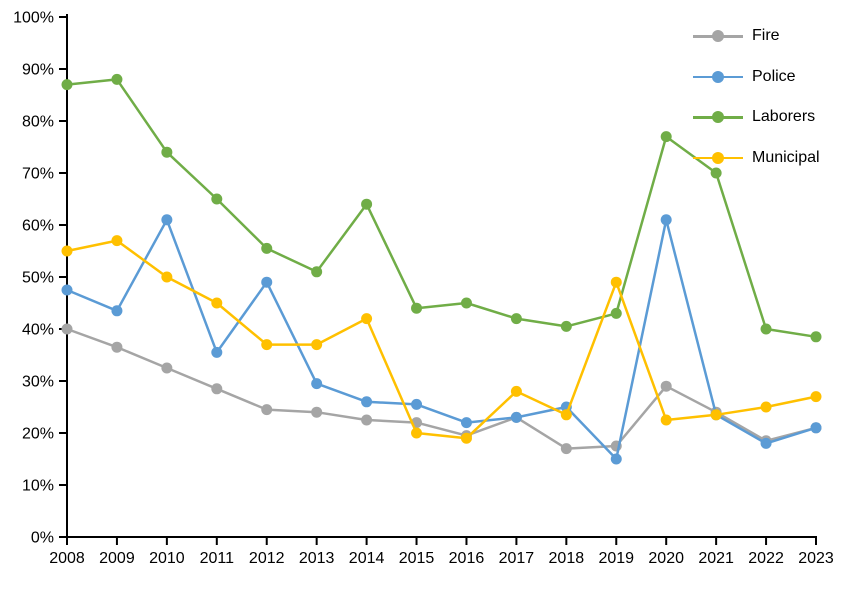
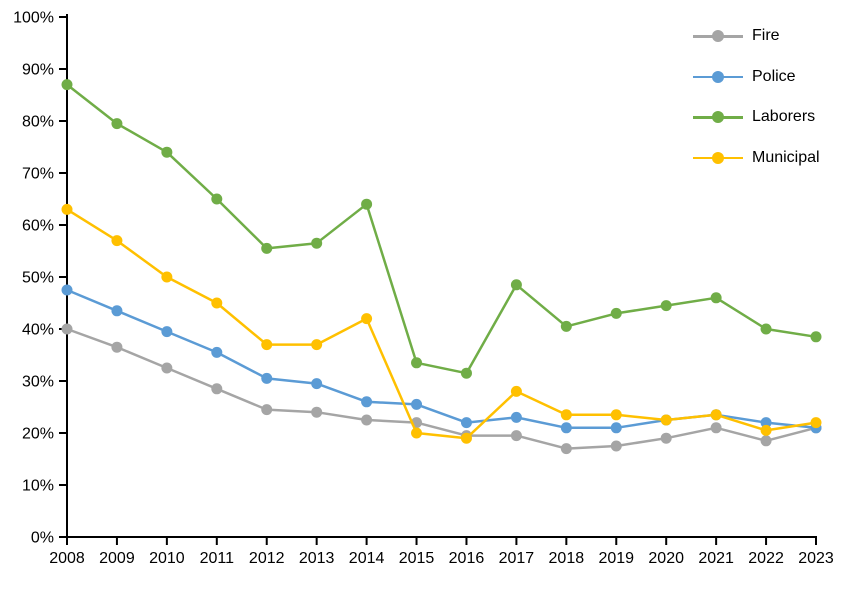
Municipal/2008: 55% -> 63%
Laborers/2009: 88% -> 80%
Police/2010: 61% -> 40%
Police/2012: 49% -> 30%
Laborers/2013: 51% -> 56%
Laborers/2015: 44% -> 34%
Laborers/2016: 45% -> 32%
Fire/2017: 23% -> 20%
Laborers/2017: 42% -> 48%
Police/2018: 25% -> 21%
Police/2019: 15% -> 21%
Municipal/2019: 49% -> 24%
Fire/2020: 29% -> 19%
Police/2020: 61% -> 22%
Laborers/2020: 77% -> 44%
Fire/2021: 24% -> 21%
Laborers/2021: 70% -> 46%
Police/2022: 18% -> 22%
Municipal/2022: 25% -> 20%
Municipal/2023: 27% -> 22%
